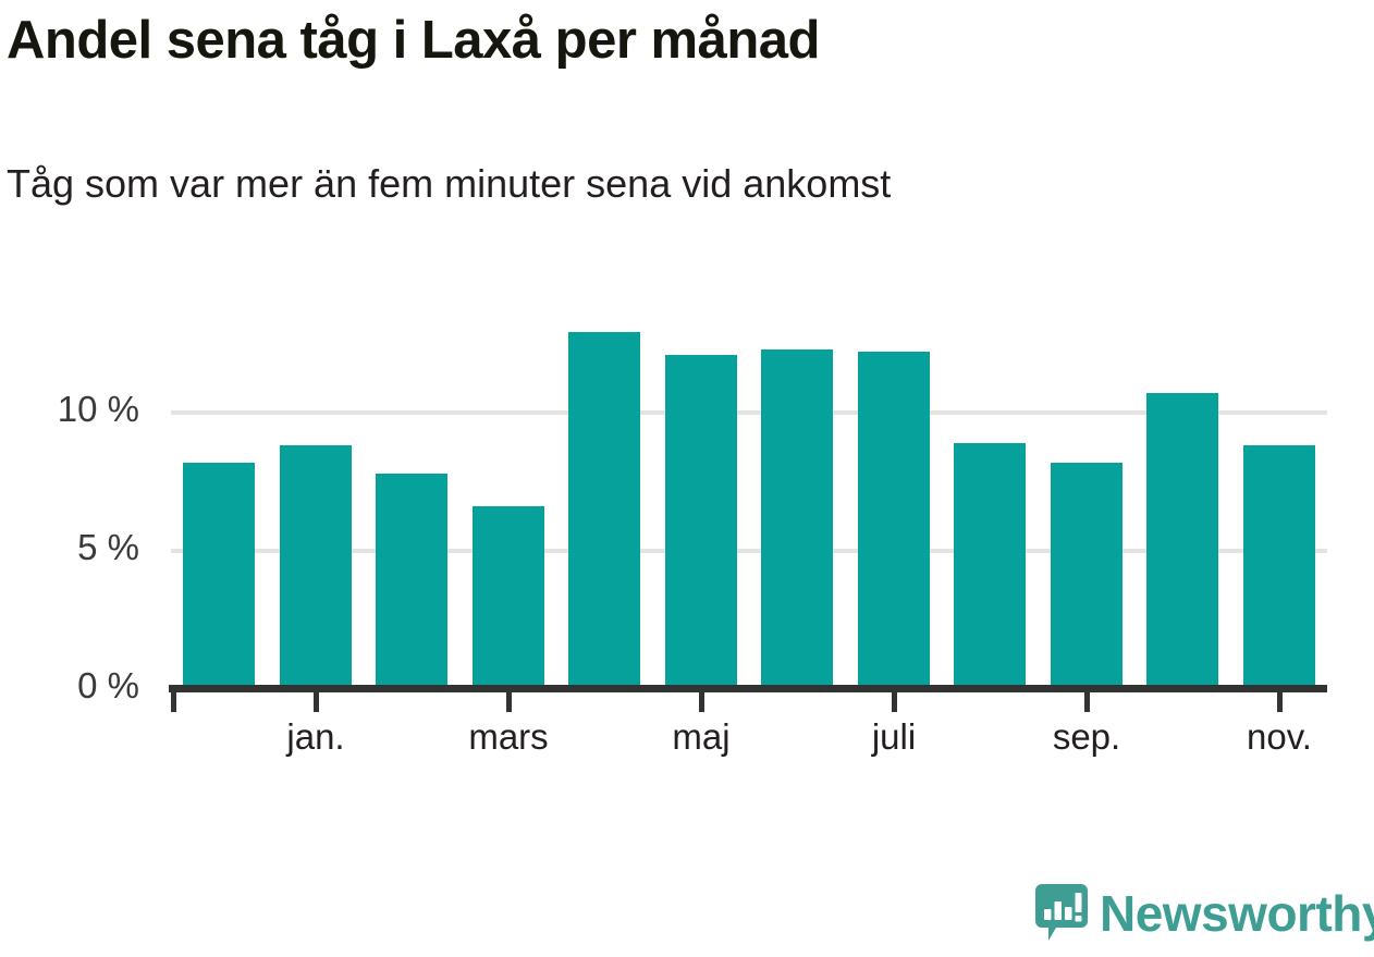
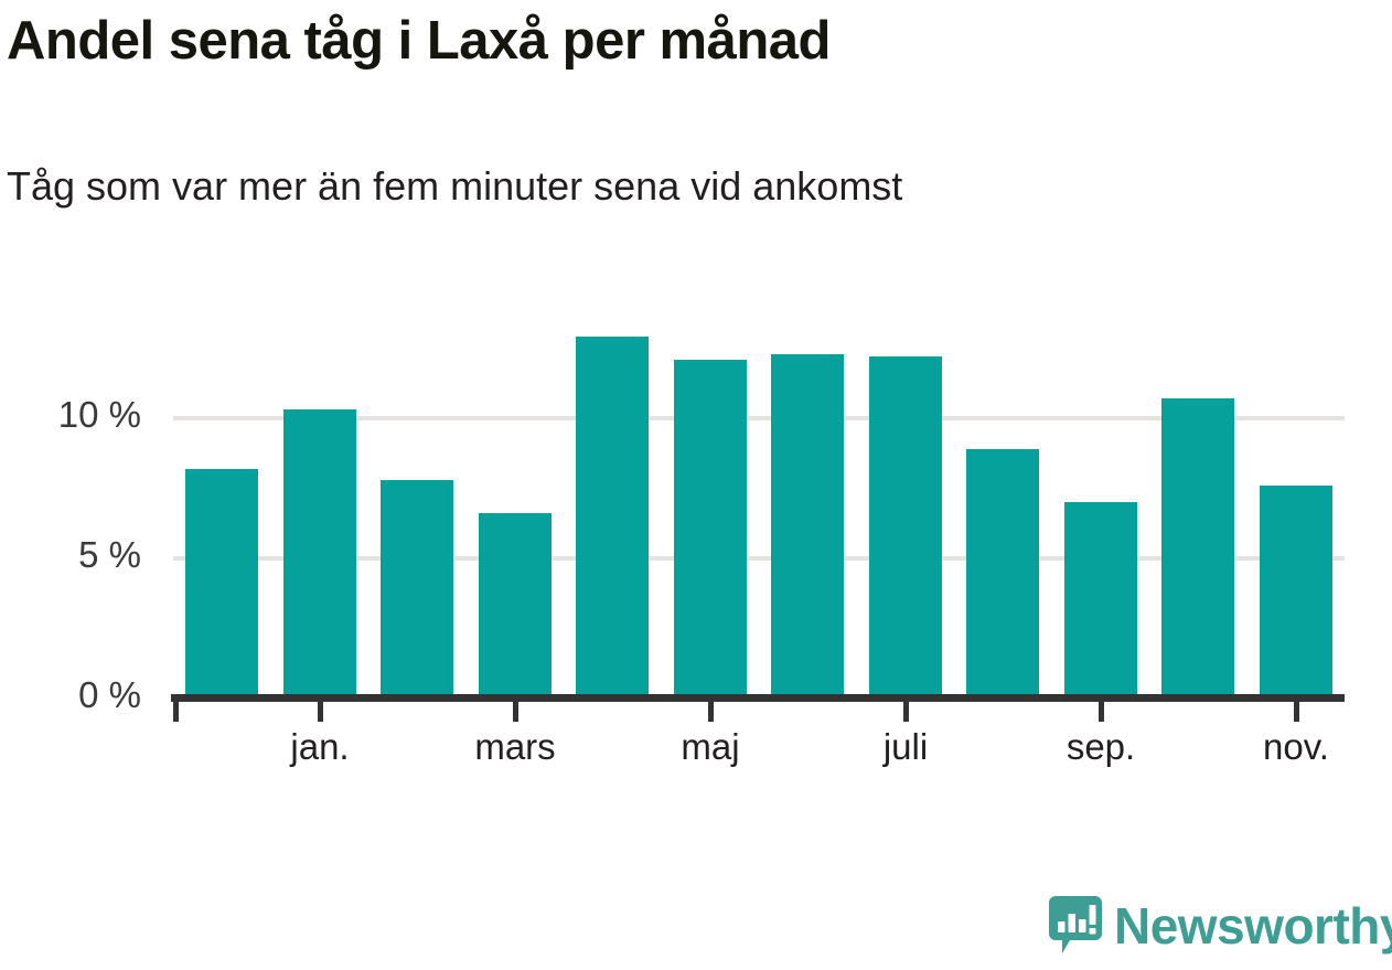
jan.: 8.8% -> 10.3%
sep.: 8.2% -> 7.0%
nov.: 8.8% -> 7.6%
